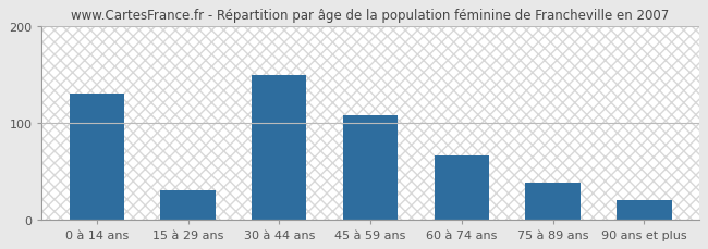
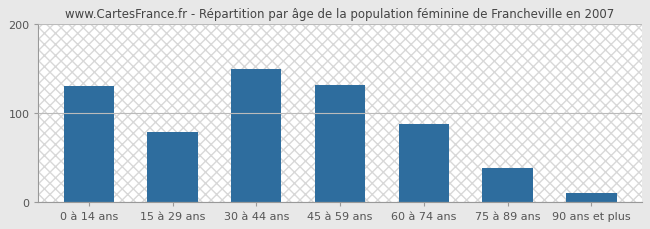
15 à 29 ans: 30 -> 78
45 à 59 ans: 108 -> 132
60 à 74 ans: 66 -> 88
90 ans et plus: 20 -> 10
